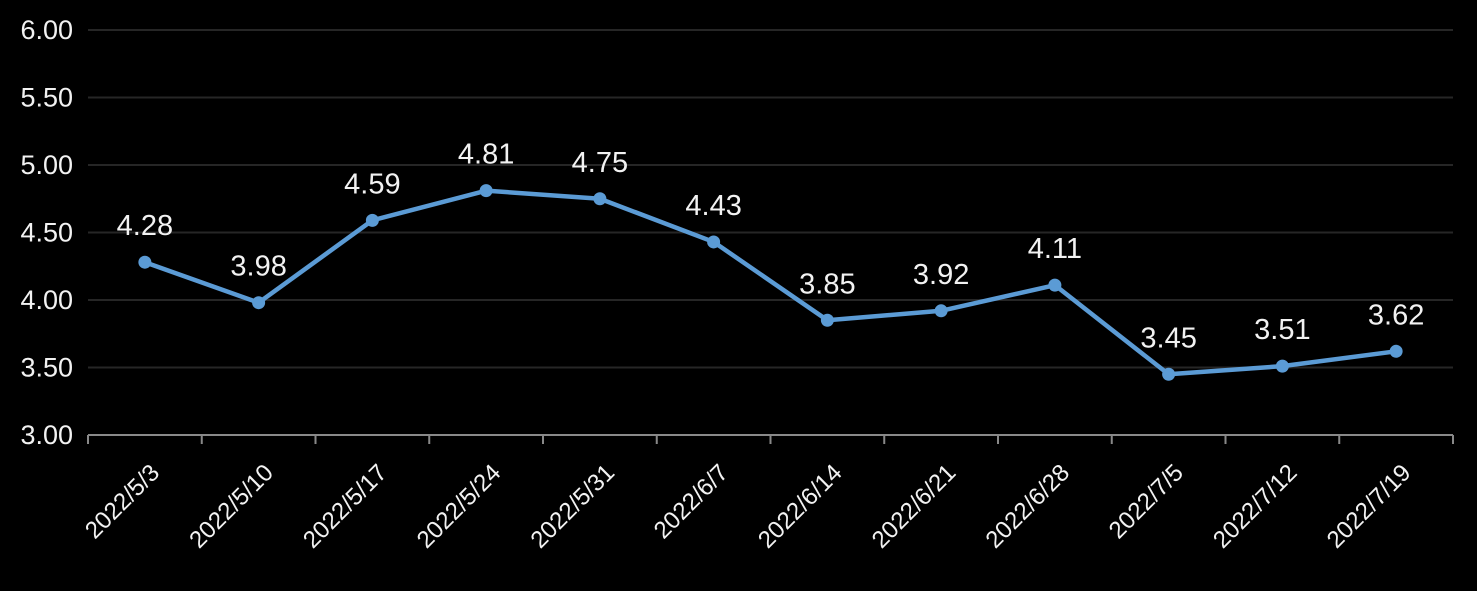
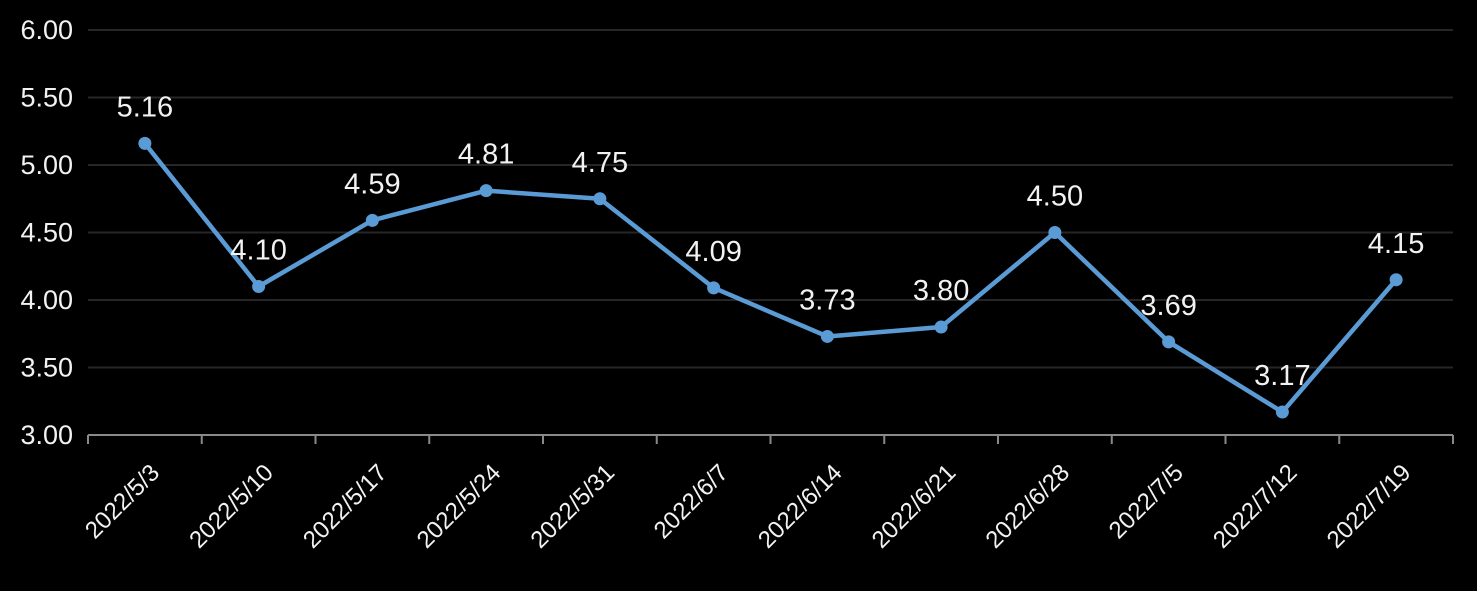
2022/5/3: 4.28 -> 5.16
2022/5/10: 3.98 -> 4.10
2022/6/7: 4.43 -> 4.09
2022/6/14: 3.85 -> 3.73
2022/6/21: 3.92 -> 3.80
2022/6/28: 4.11 -> 4.50
2022/7/5: 3.45 -> 3.69
2022/7/12: 3.51 -> 3.17
2022/7/19: 3.62 -> 4.15
